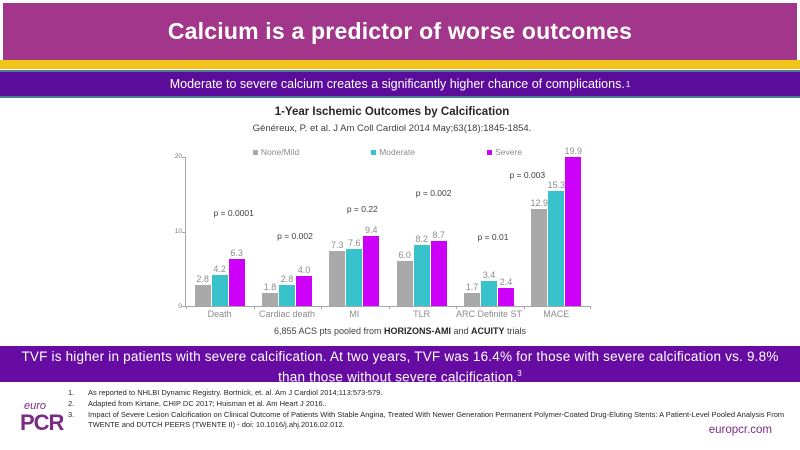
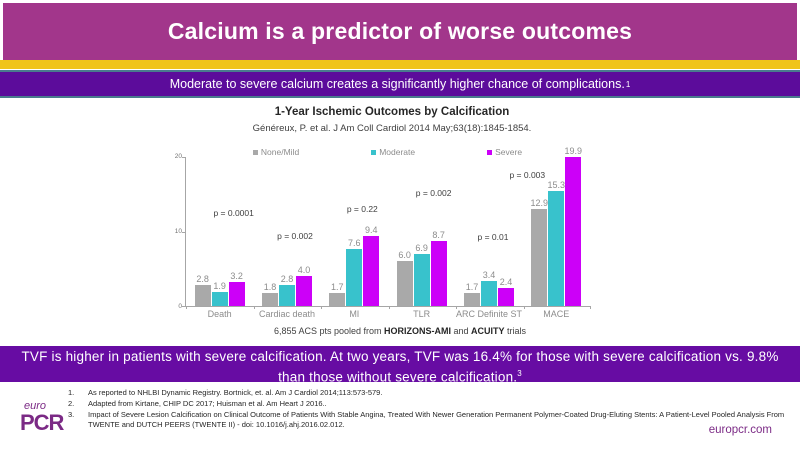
Moderate/Death: 4.2 -> 1.9
Severe/Death: 6.3 -> 3.2
None/Mild/MI: 7.3 -> 1.7
Moderate/TLR: 8.2 -> 6.9
